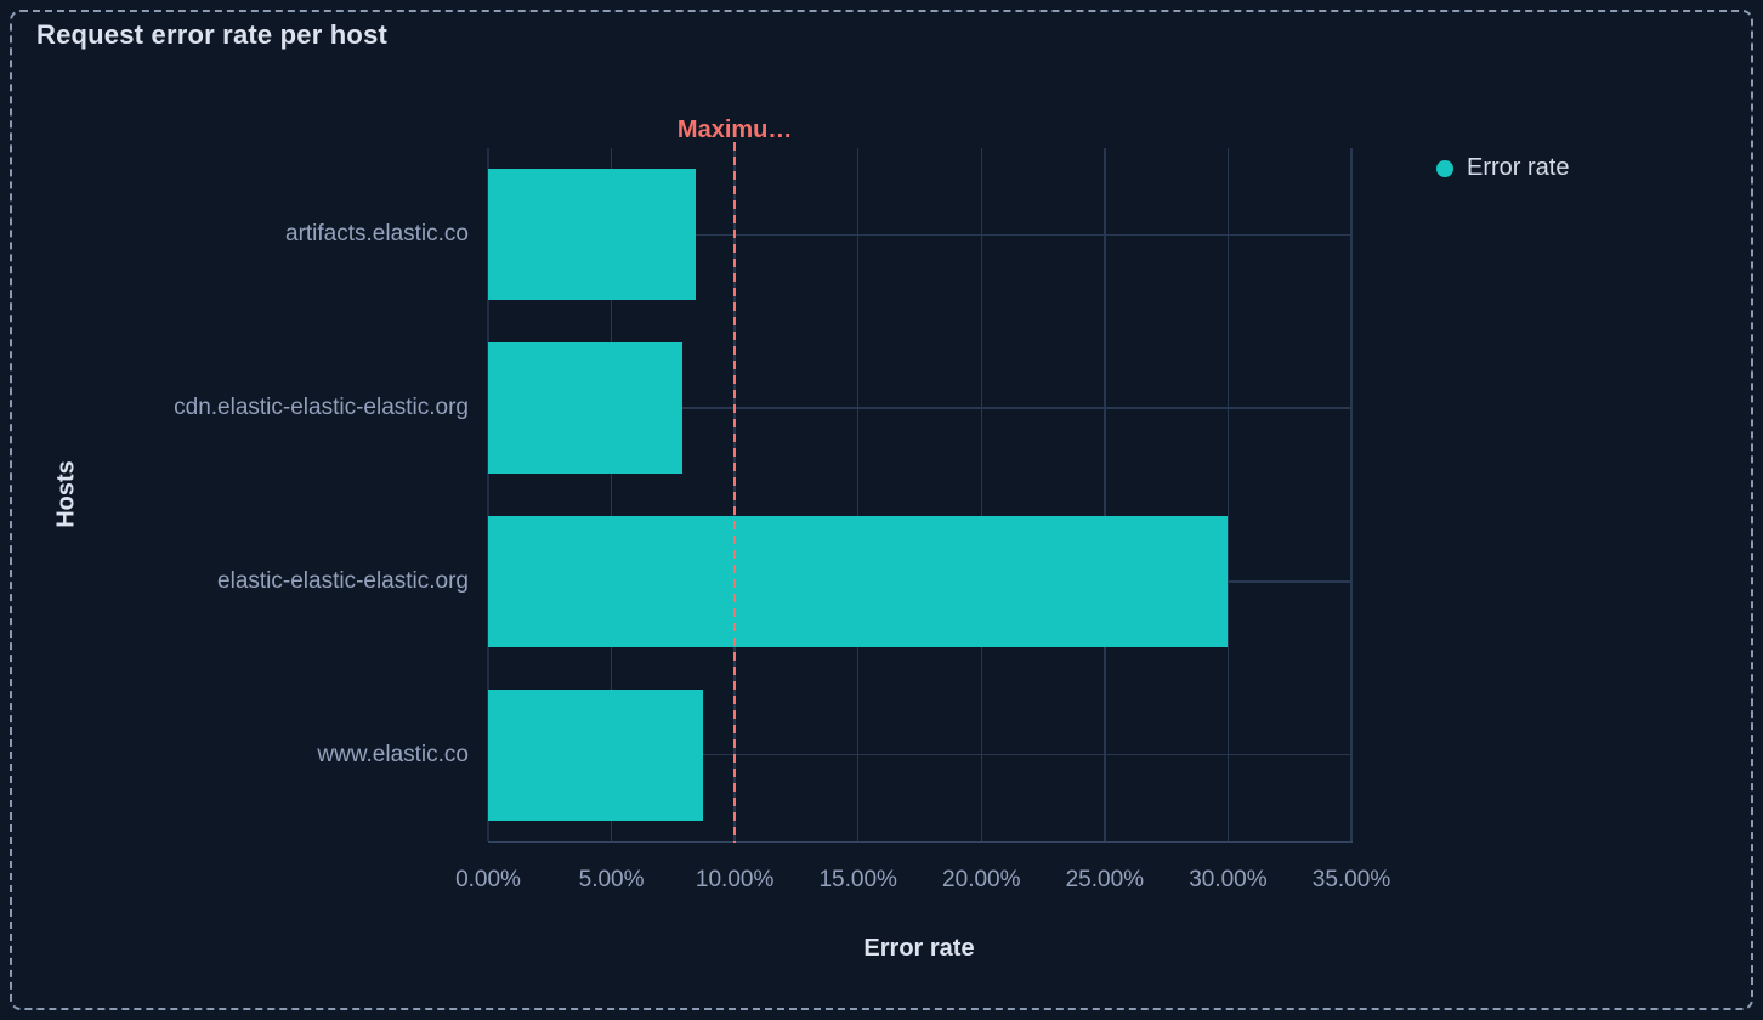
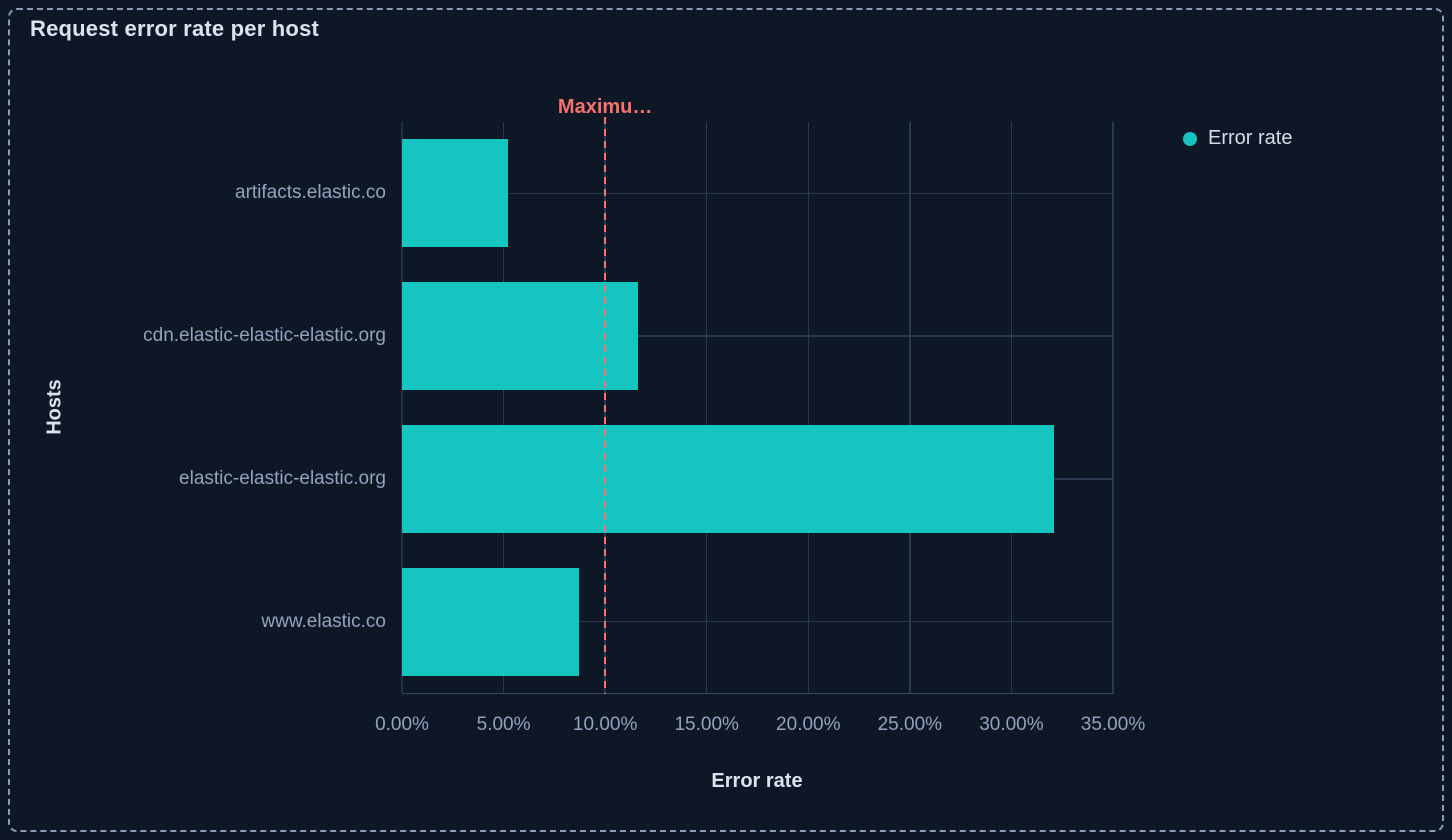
artifacts.elastic.co: 8.4% -> 5.2%
cdn.elastic-elastic-elastic.org: 7.9% -> 11.6%
elastic-elastic-elastic.org: 30.0% -> 32.1%
